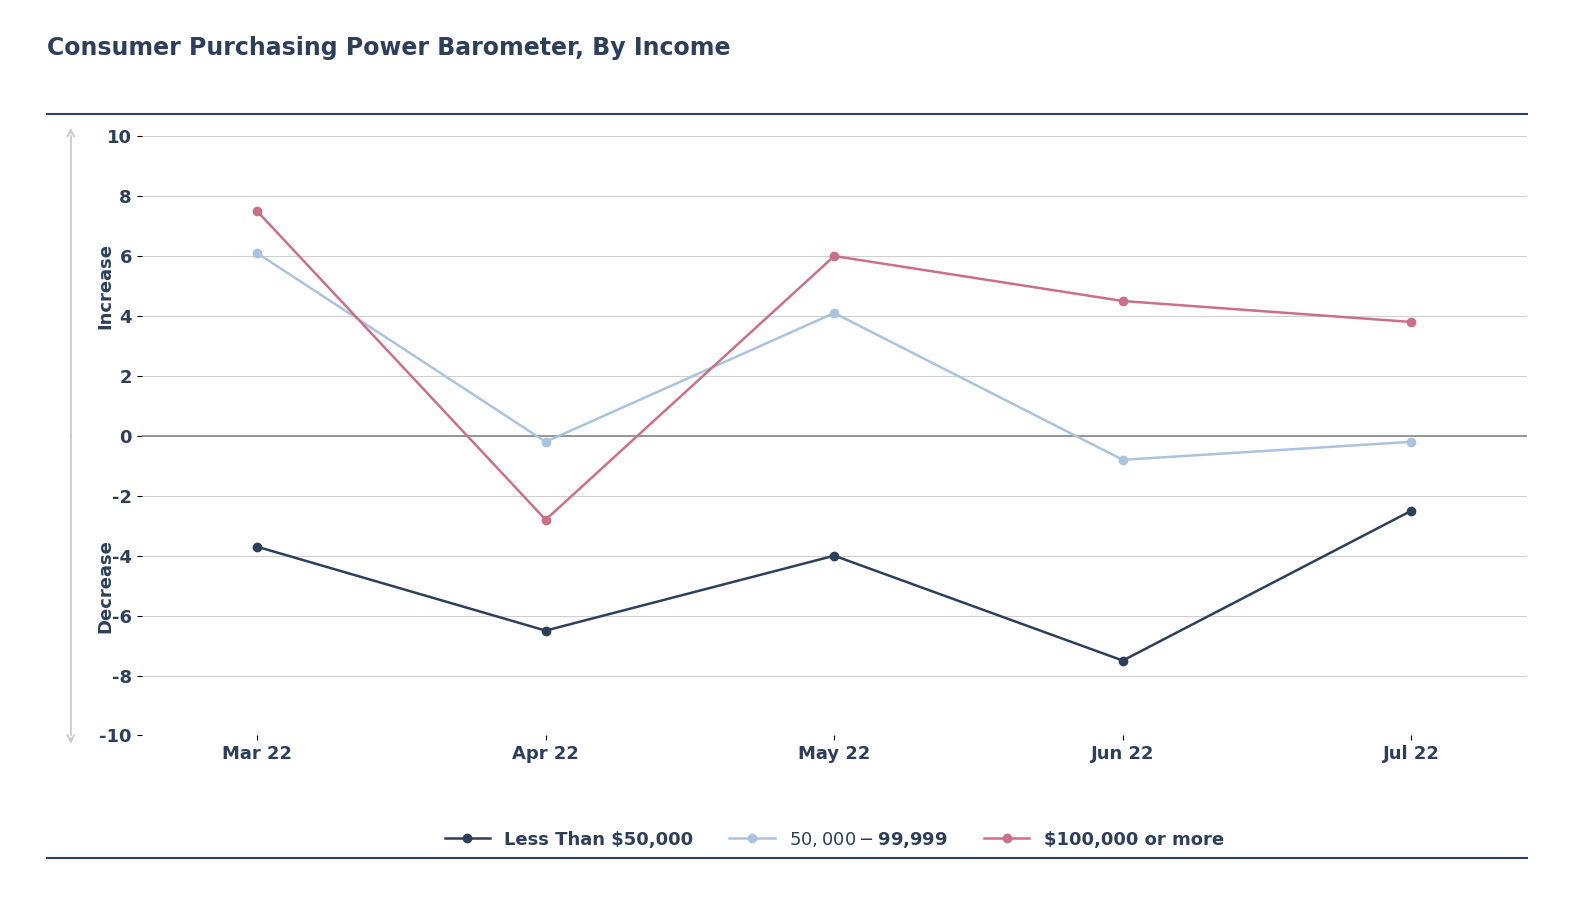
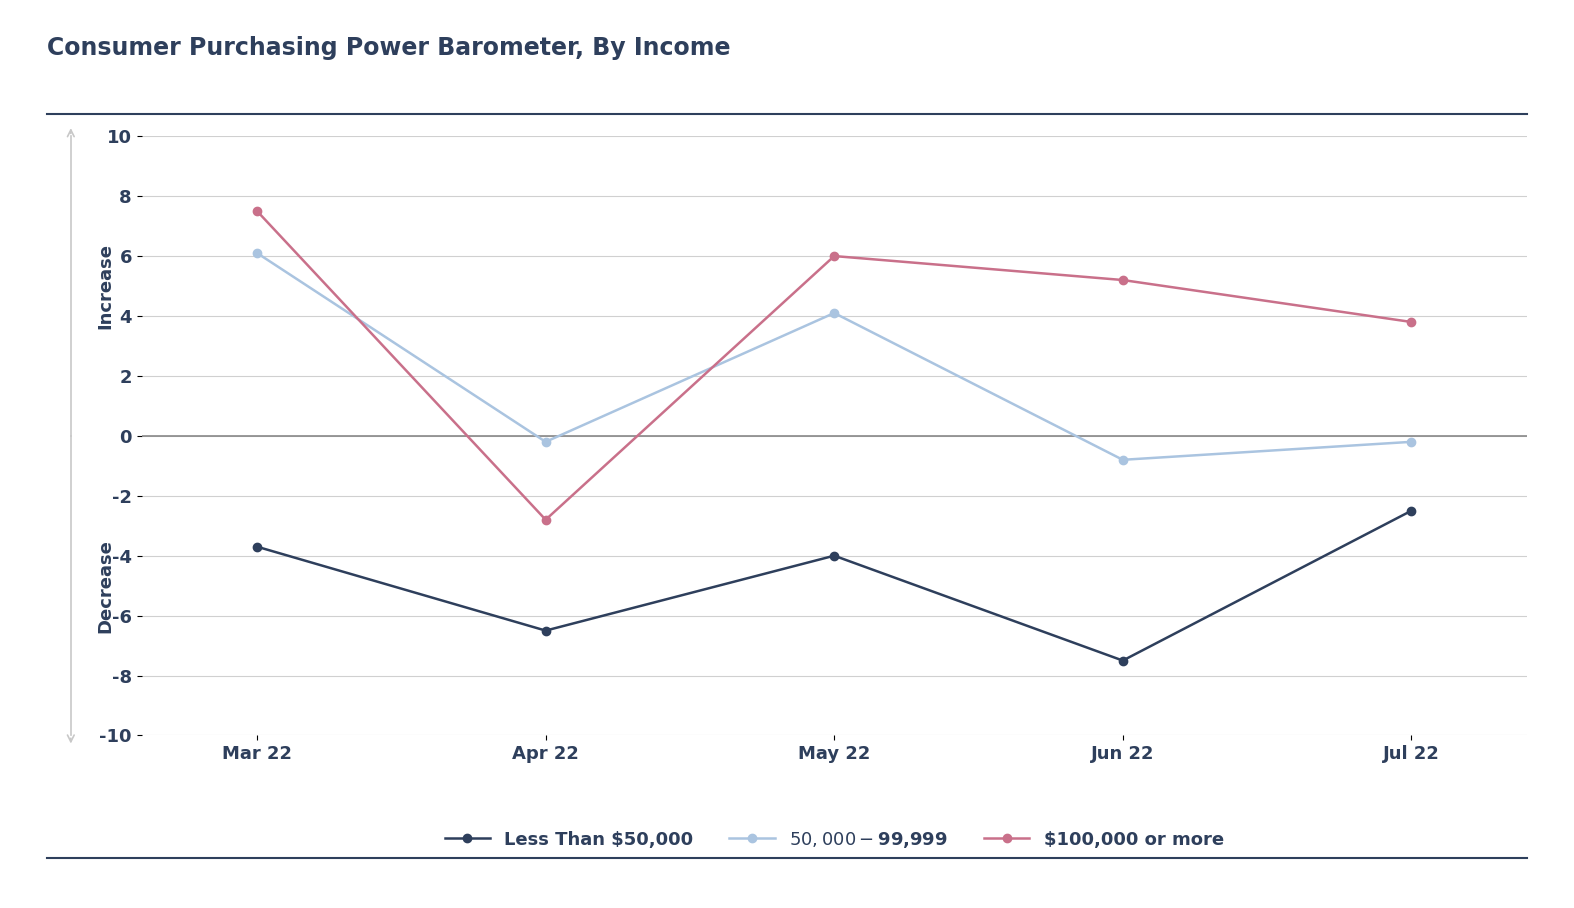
$100,000 or more/Jun 22: 4.5 -> 5.2
